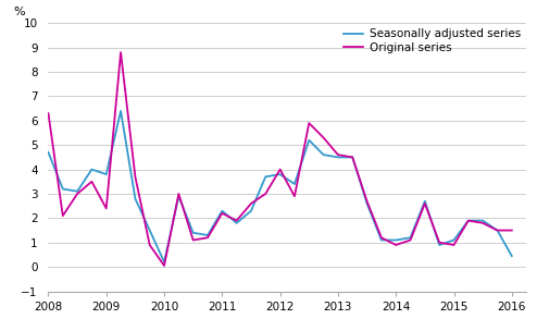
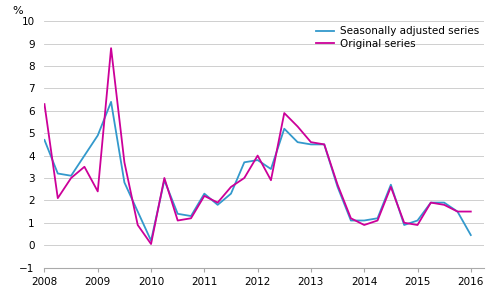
Seasonally adjusted series/2009: 3.80 -> 4.90
